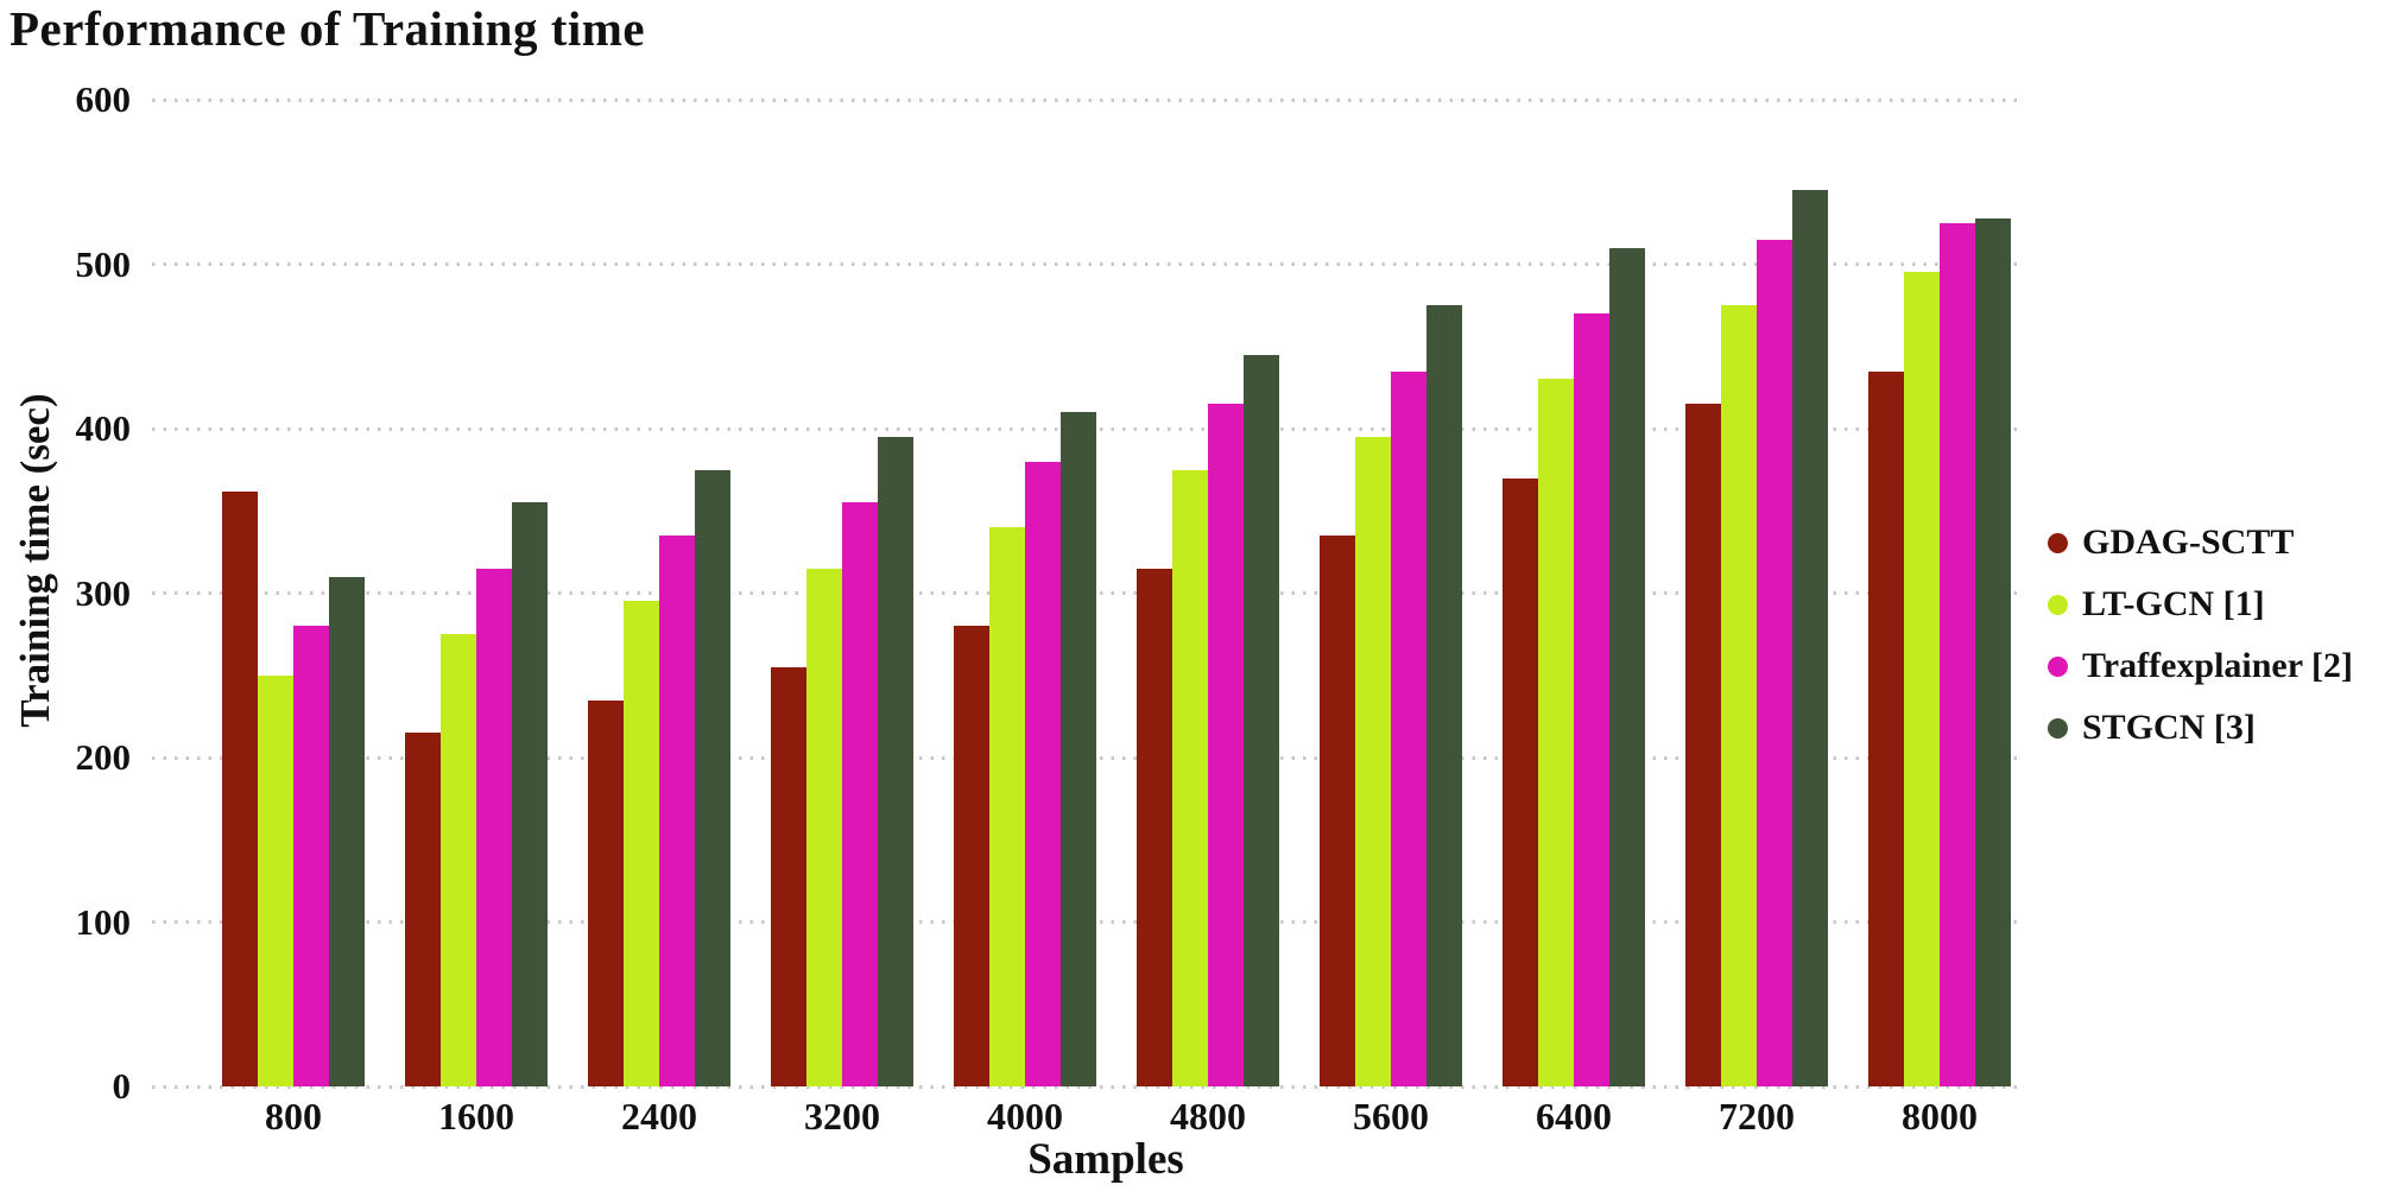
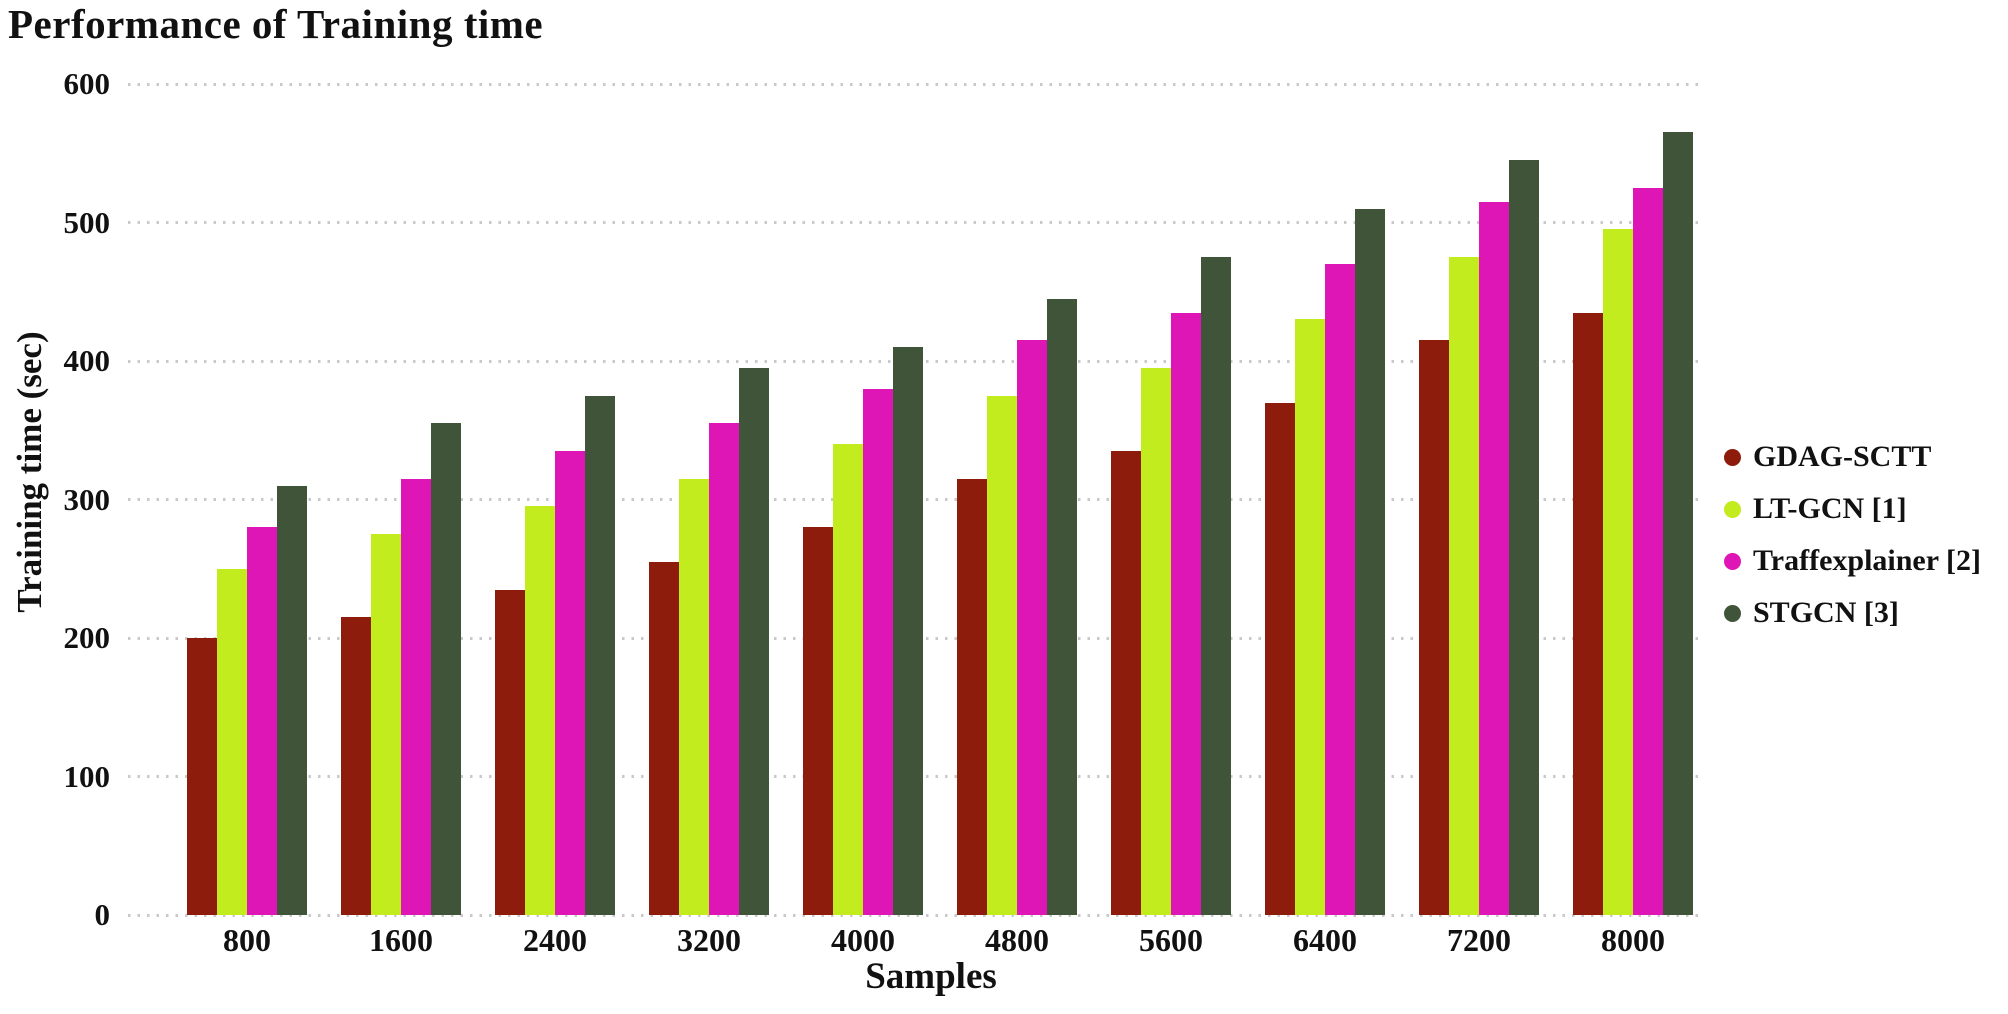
GDAG-SCTT/800: 362 -> 200
STGCN [3]/8000: 528 -> 565
